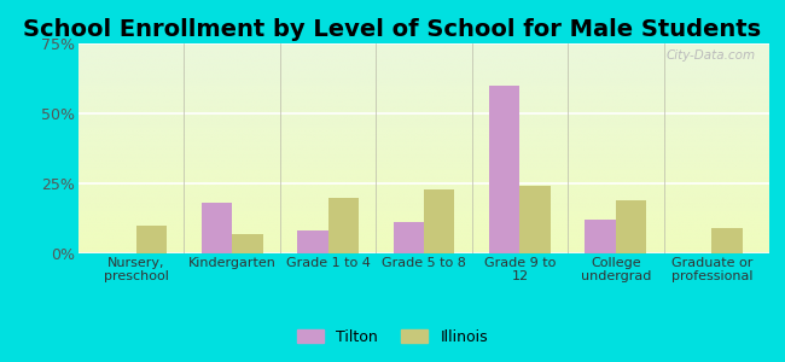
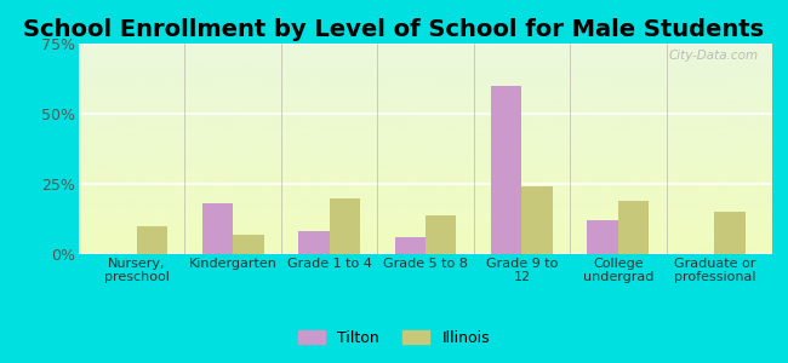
Tilton/Grade 5 to 8: 11% -> 6%
Illinois/Grade 5 to 8: 23% -> 14%
Illinois/Graduate or professional: 9% -> 15%
